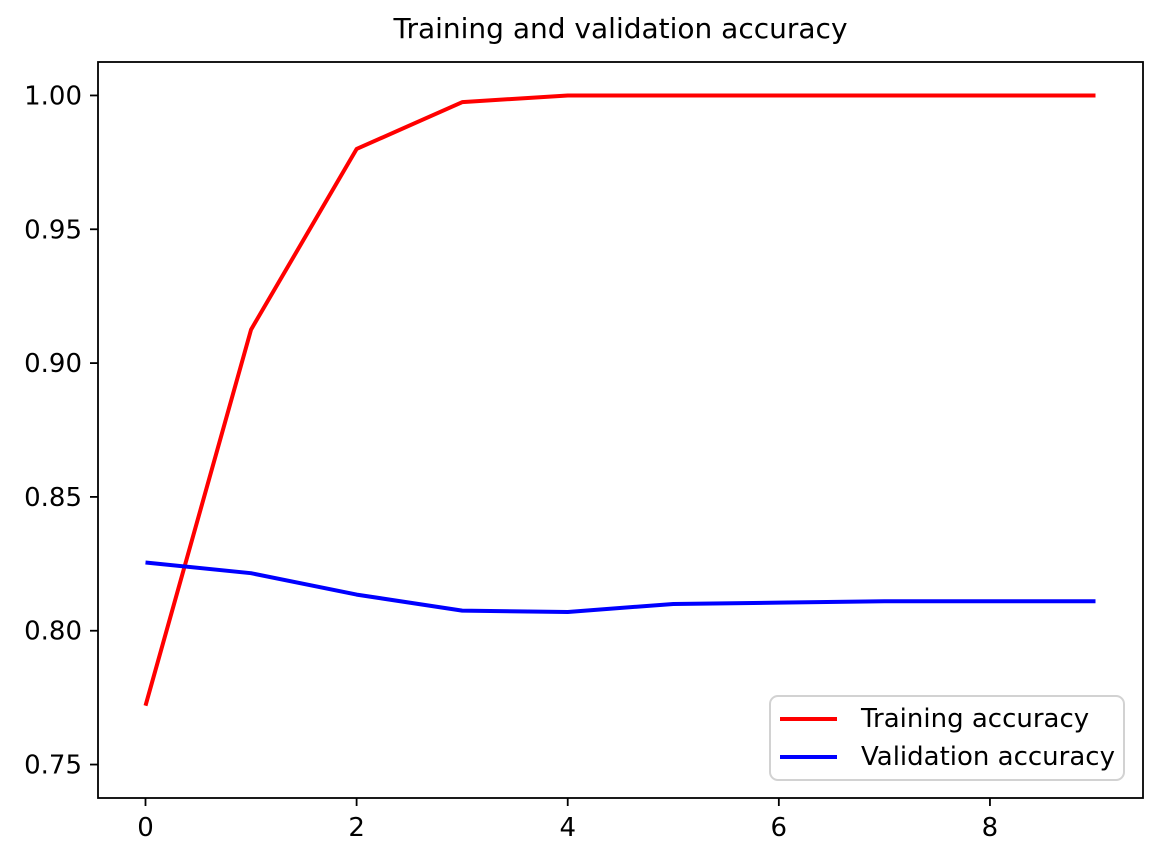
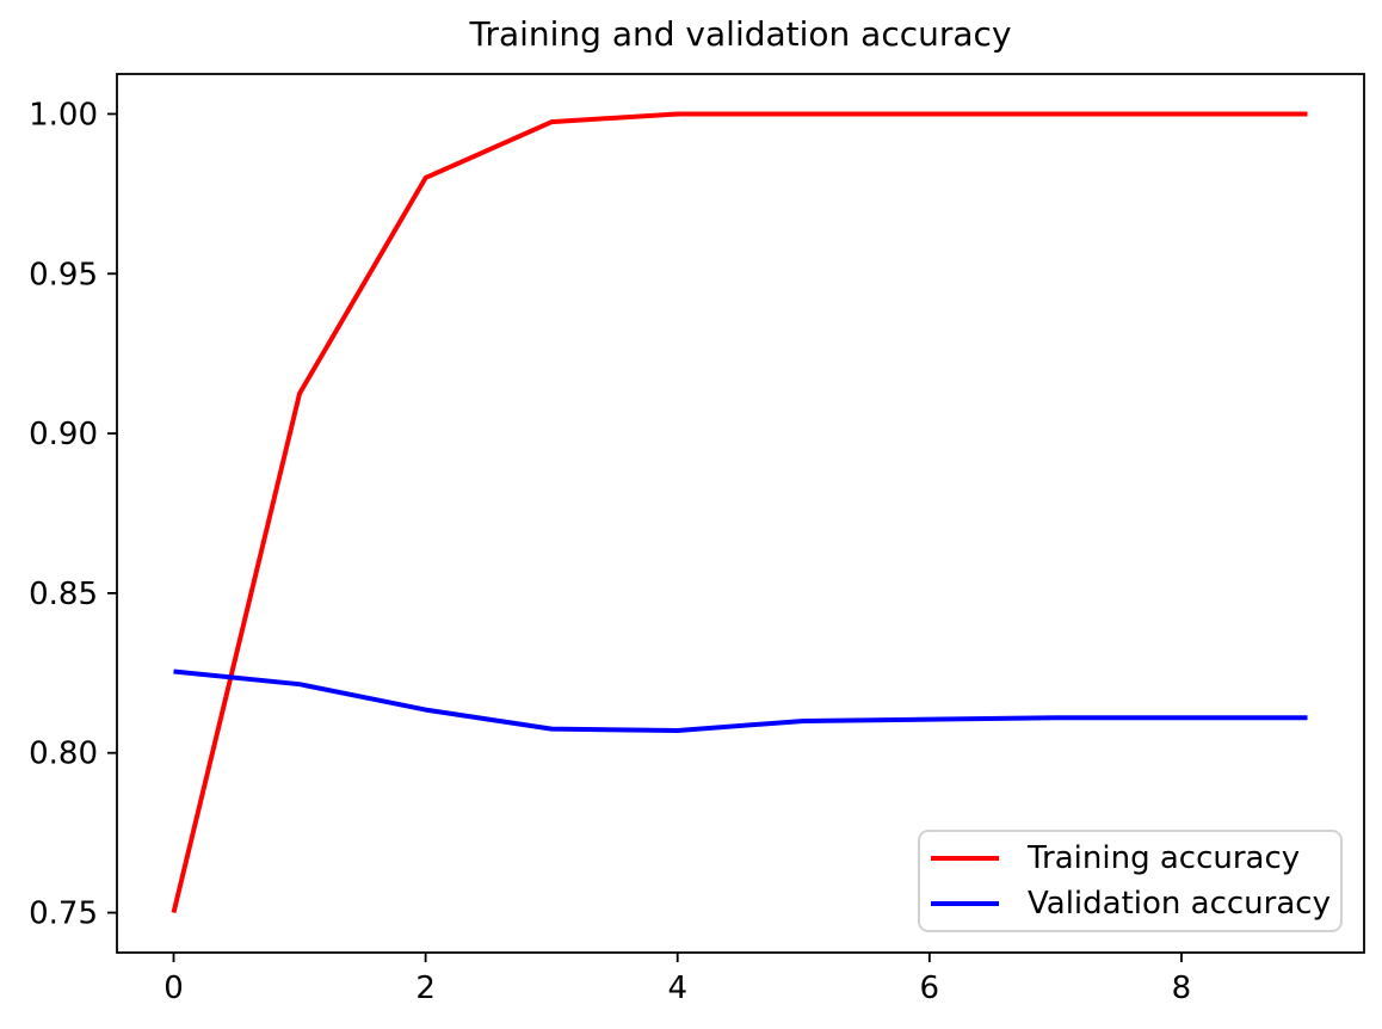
Training accuracy/0: 0.772 -> 0.750
